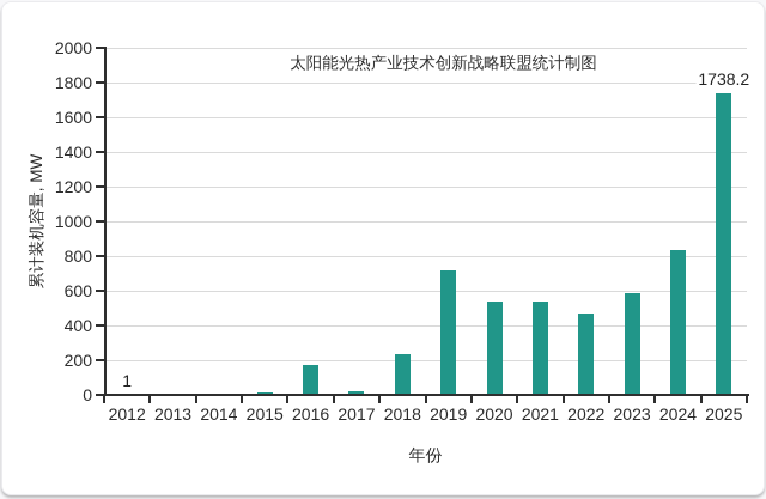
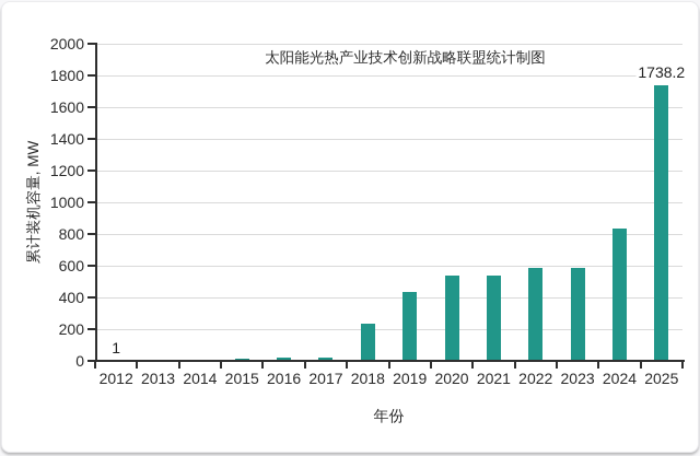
2016: 170 -> 20
2019: 720 -> 440
2022: 470 -> 580
